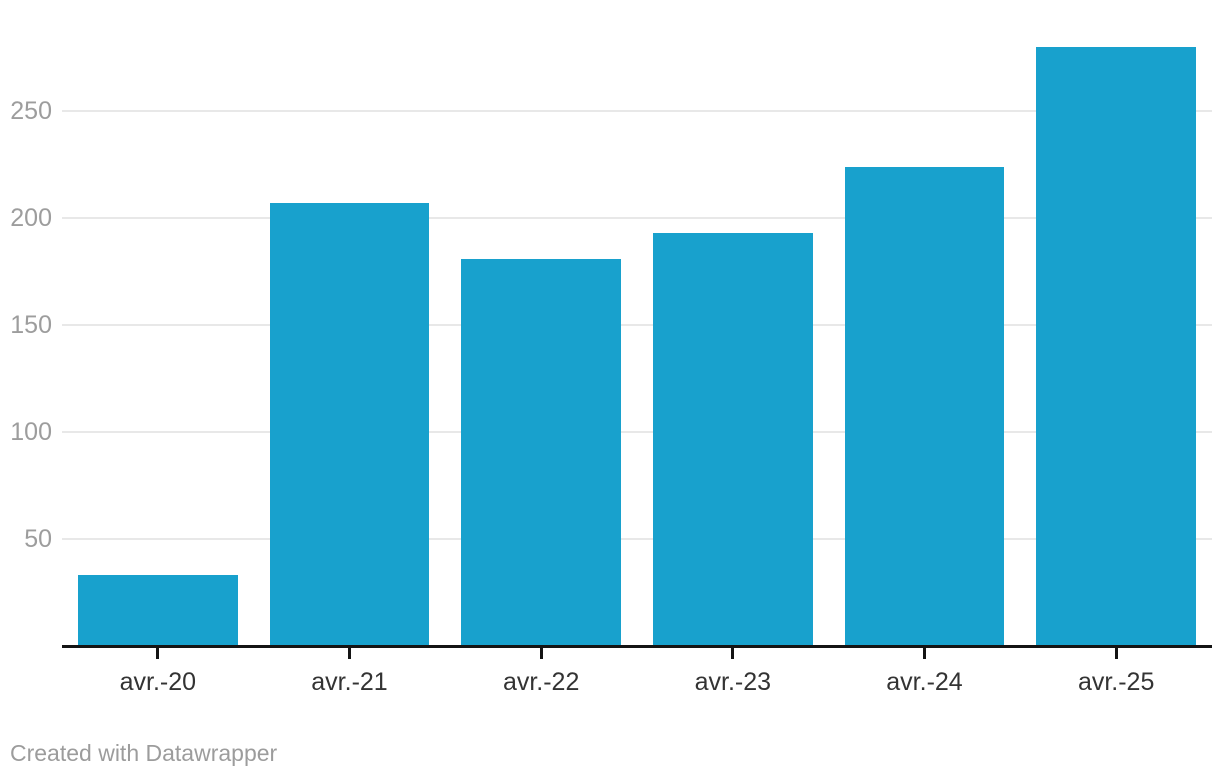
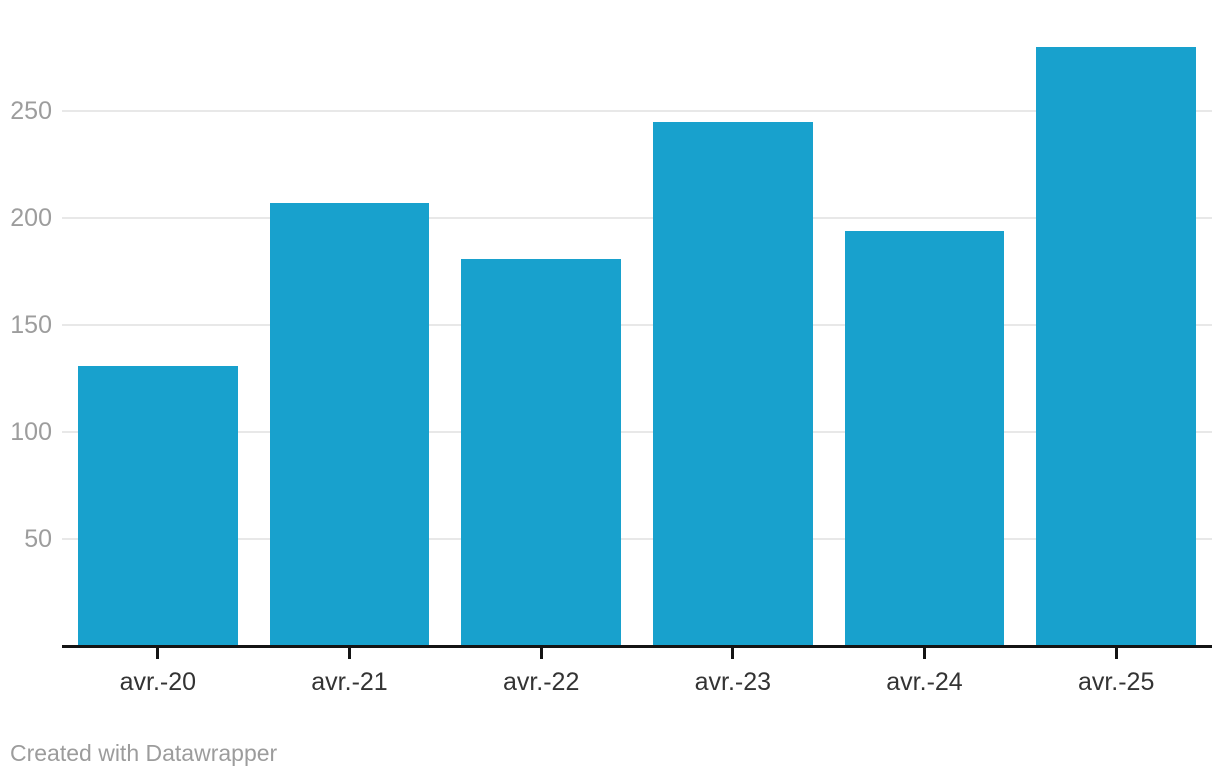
avr.-20: 33 -> 131
avr.-23: 193 -> 245
avr.-24: 224 -> 194
